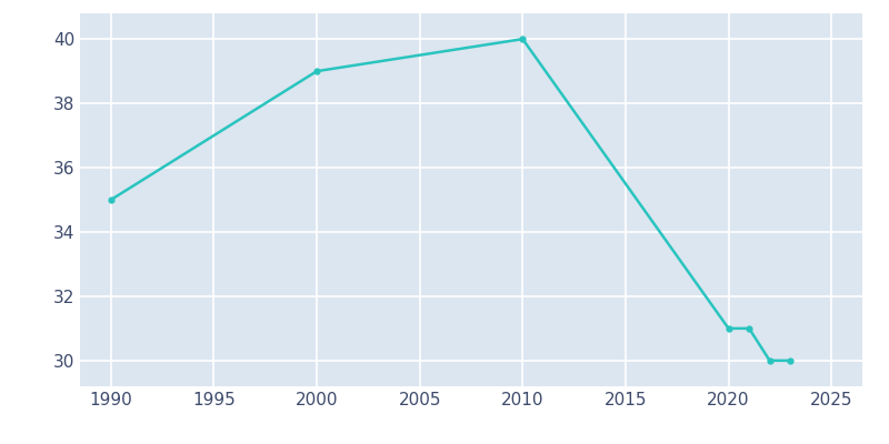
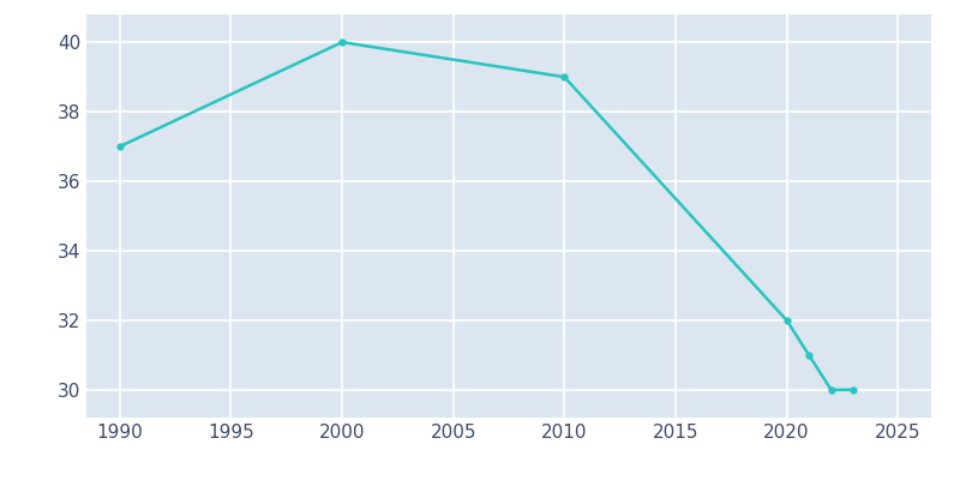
1990: 35 -> 37
2000: 39 -> 40
2010: 40 -> 39
2020: 31 -> 32
